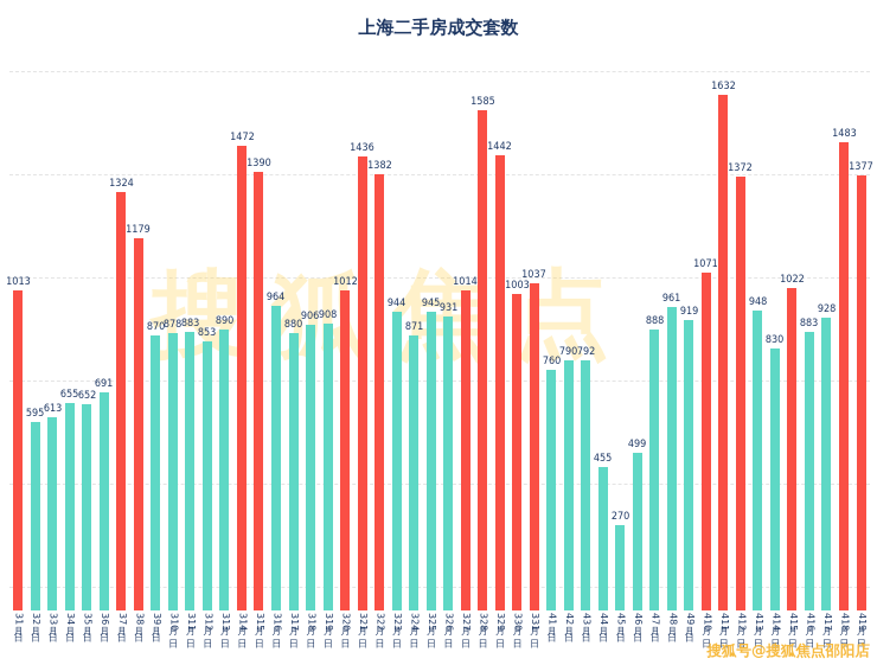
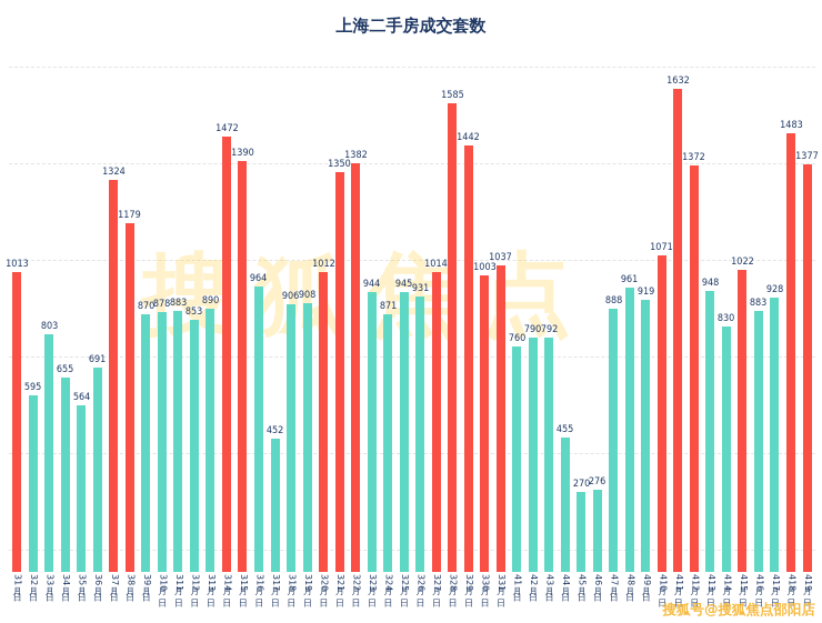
3月3日: 613 -> 803
3月5日: 652 -> 564
3月17日: 880 -> 452
3月21日: 1436 -> 1350
4月6日: 499 -> 276
